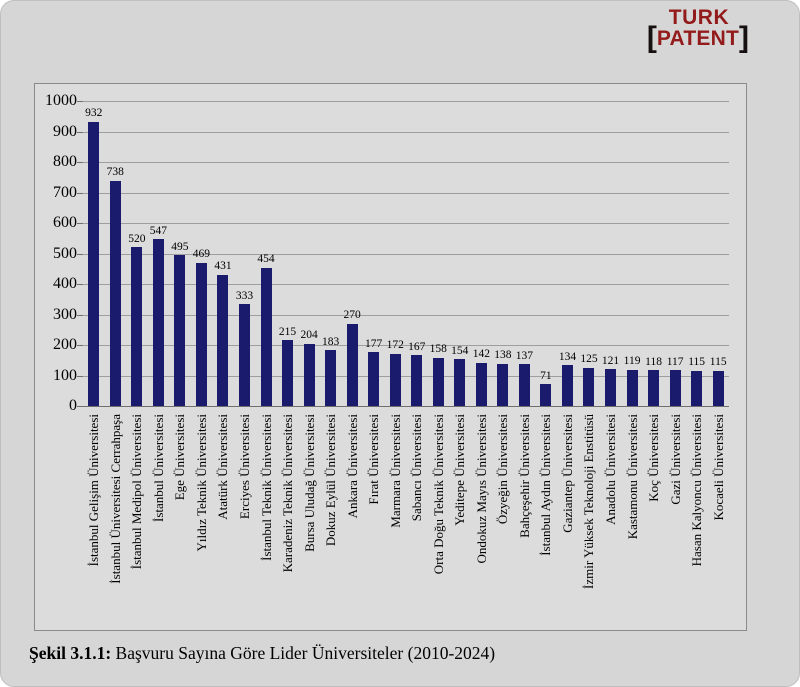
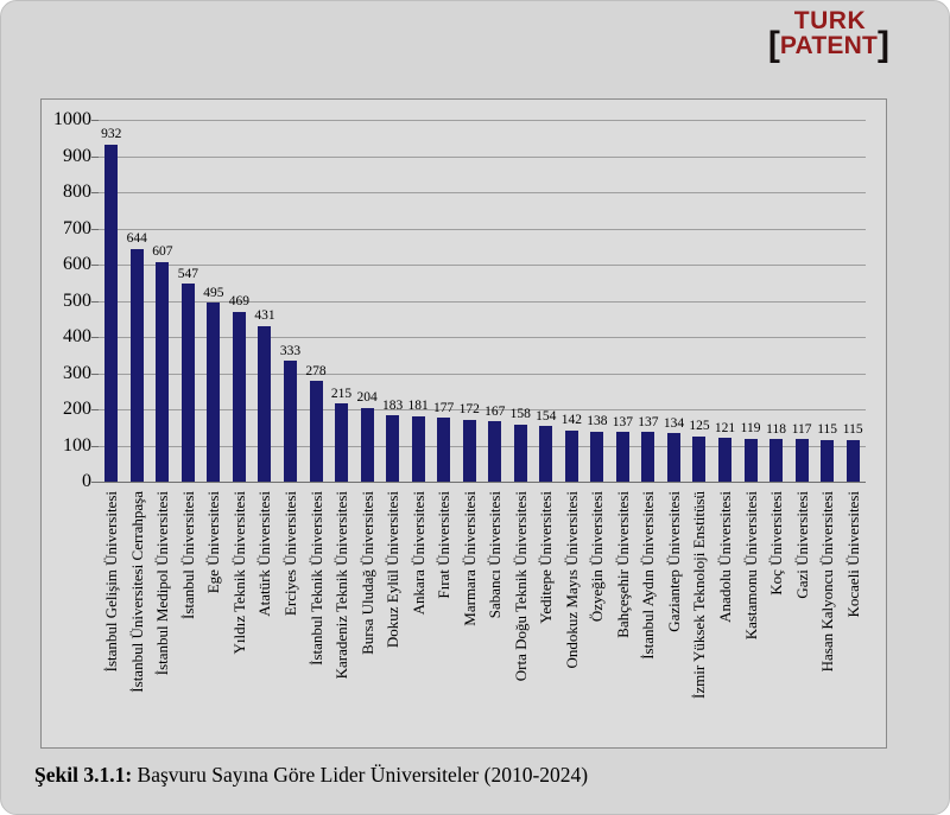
İstanbul Üniversitesi Cerrahpaşa: 738 -> 644
İstanbul Medipol Üniversitesi: 520 -> 607
İstanbul Teknik Üniversitesi: 454 -> 278
Ankara Üniversitesi: 270 -> 181
İstanbul Aydın Üniversitesi: 71 -> 137
